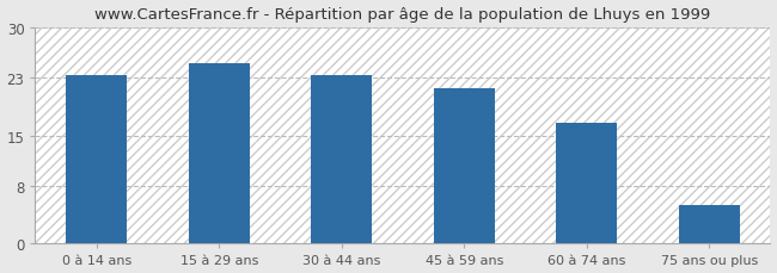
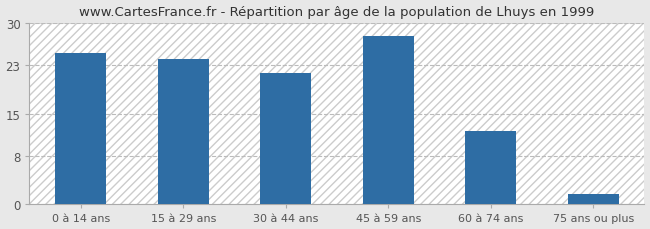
0 à 14 ans: 23.3 -> 25.0
15 à 29 ans: 25.1 -> 24.0
30 à 44 ans: 23.4 -> 21.8
45 à 59 ans: 21.5 -> 27.8
60 à 74 ans: 16.8 -> 12.2
75 ans ou plus: 5.3 -> 1.8
